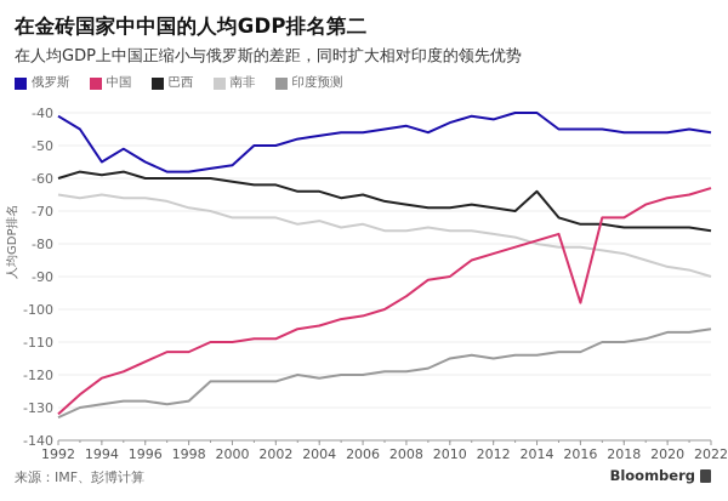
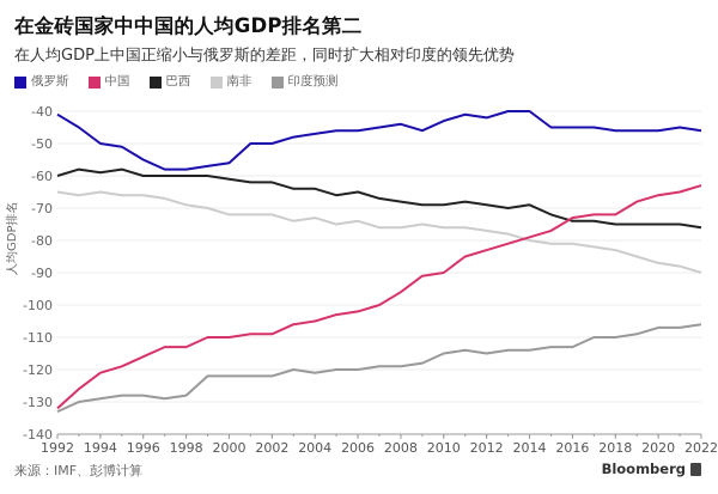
俄罗斯/1994: -55 -> -50
巴西/2014: -64 -> -69
中国/2016: -98 -> -73
